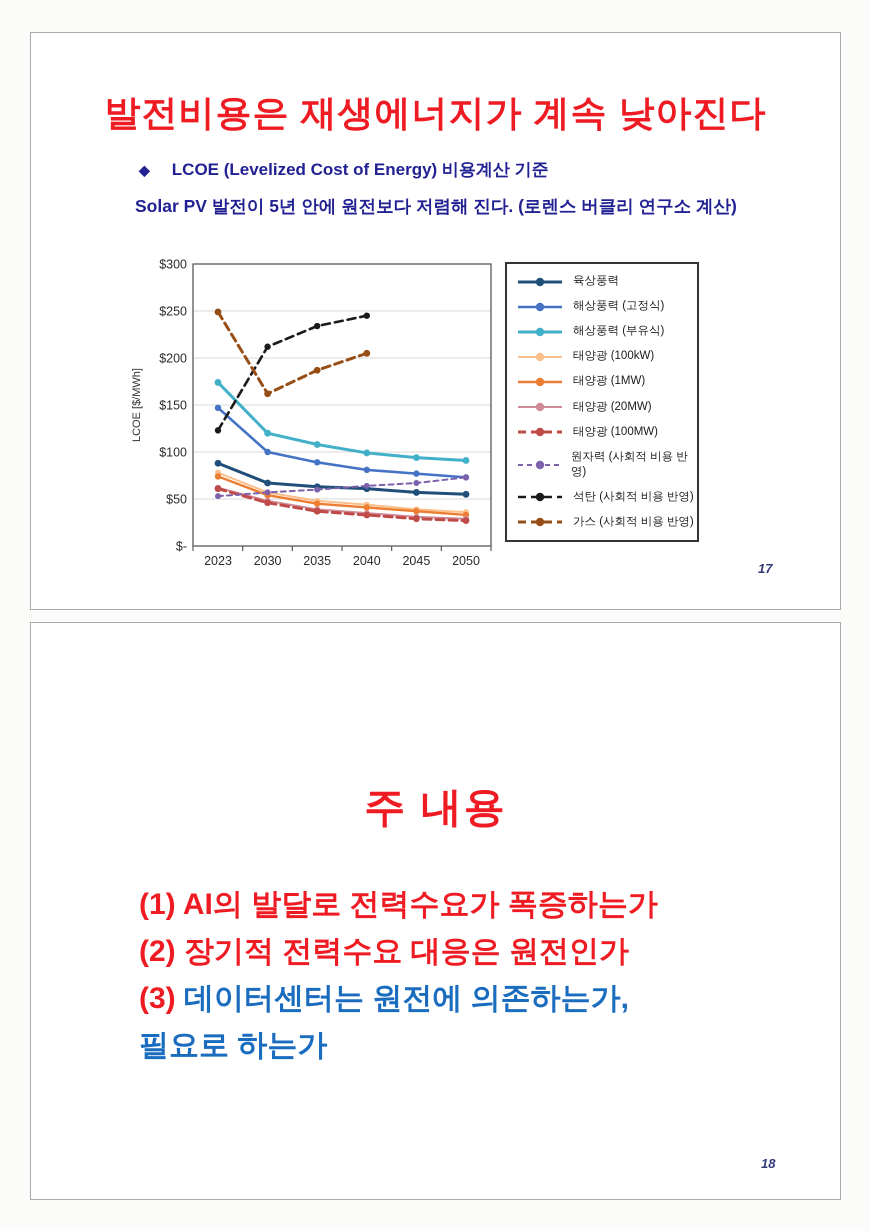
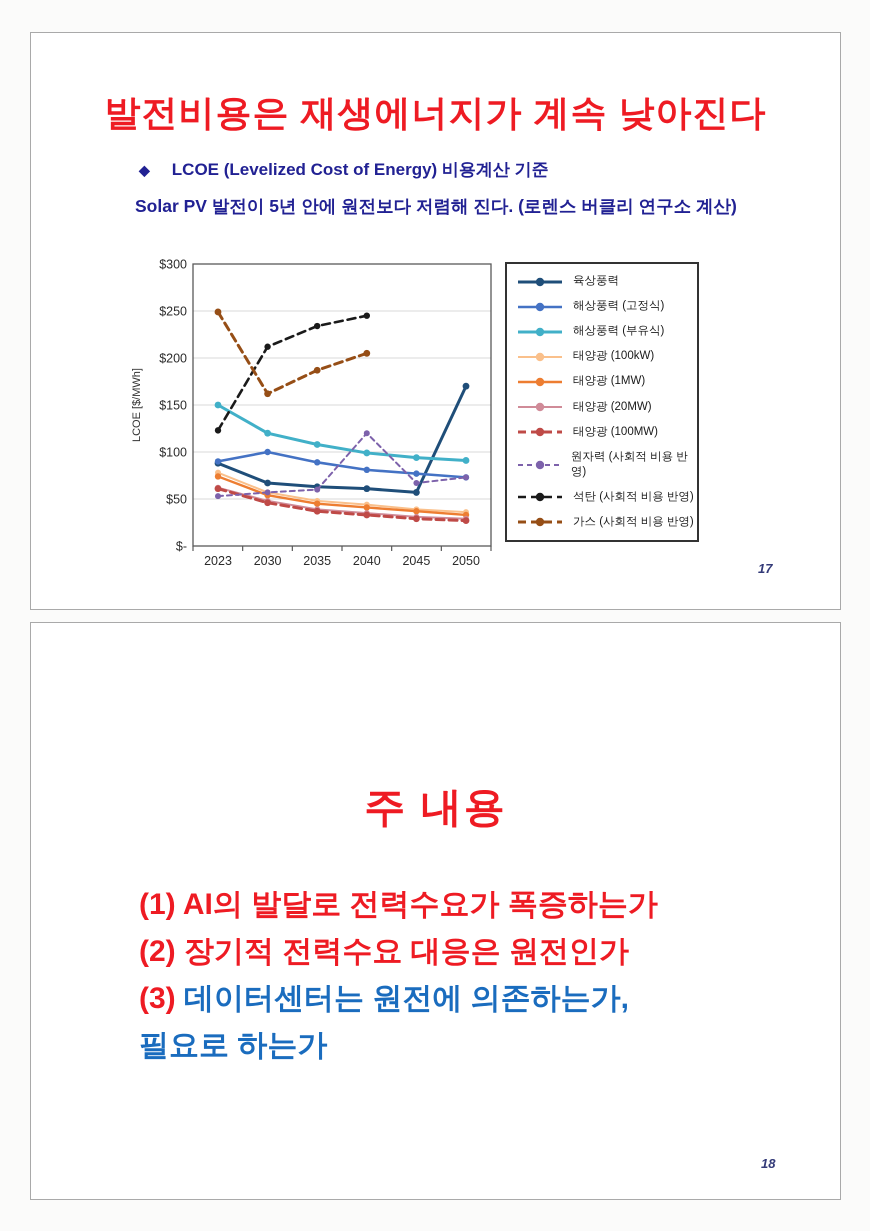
해상풍력 (고정식)/2023: $150 -> $90
해상풍력 (부유식)/2023: $170 -> $150
원자력 (사회적 비용 반영)/2040: $60 -> $120
육상풍력/2050: $60 -> $170
